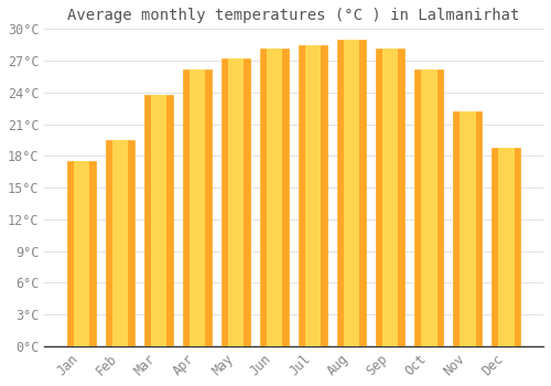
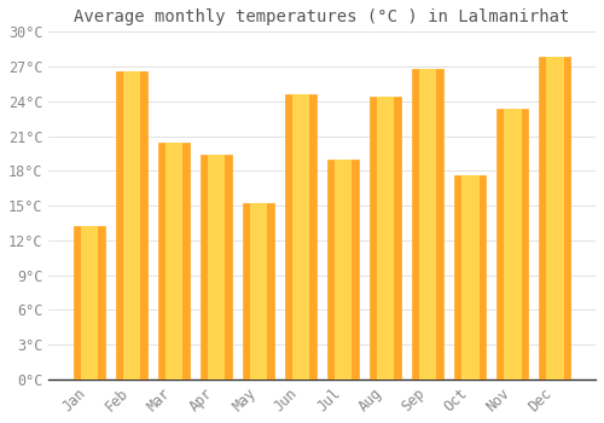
Jan: 17.5°C -> 13.2°C
Feb: 19.5°C -> 26.6°C
Mar: 23.8°C -> 20.4°C
Apr: 26.2°C -> 19.4°C
May: 27.2°C -> 15.2°C
Jun: 28.2°C -> 24.6°C
Jul: 28.5°C -> 19.0°C
Aug: 29.0°C -> 24.4°C
Sep: 28.2°C -> 26.8°C
Oct: 26.2°C -> 17.6°C
Nov: 22.2°C -> 23.4°C
Dec: 18.8°C -> 27.8°C
